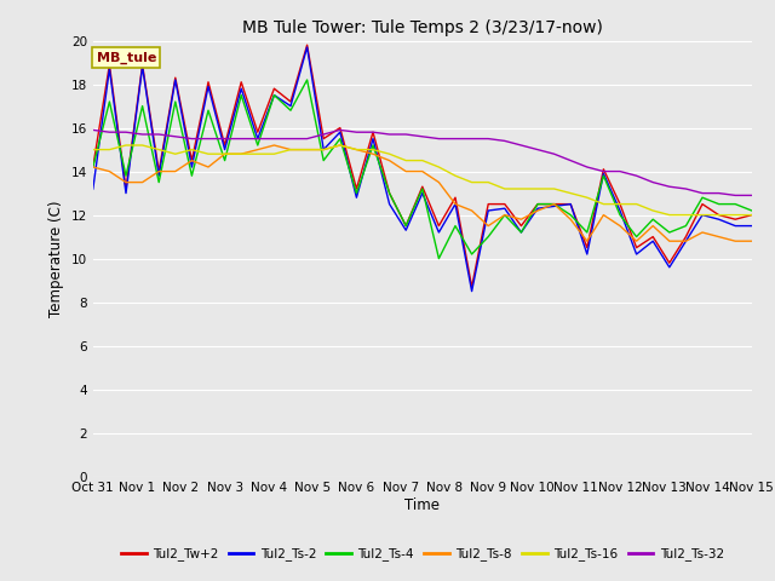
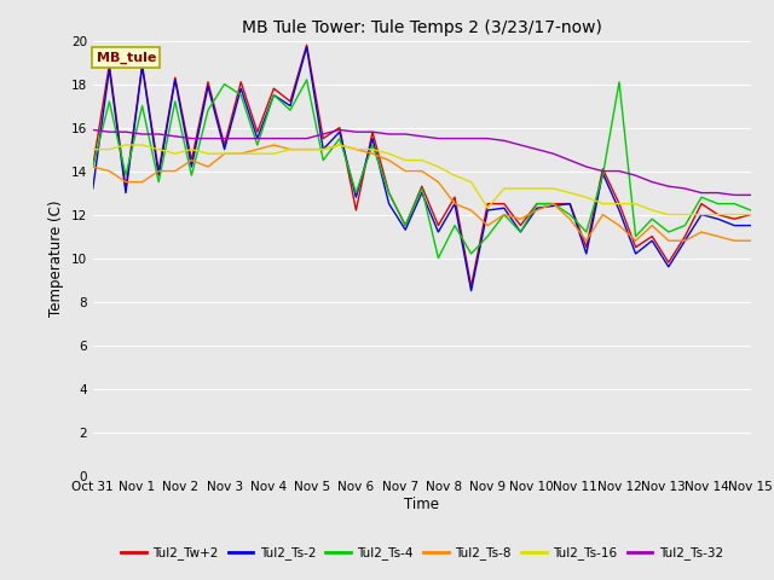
Tul2_Ts-4/Nov 3: 14.5 -> 18.0
Tul2_Tw+2/Nov 6: 13.2 -> 12.2
Tul2_Ts-16/Nov 9: 13.5 -> 12.3
Tul2_Ts-4/Nov 12: 12.0 -> 18.1
